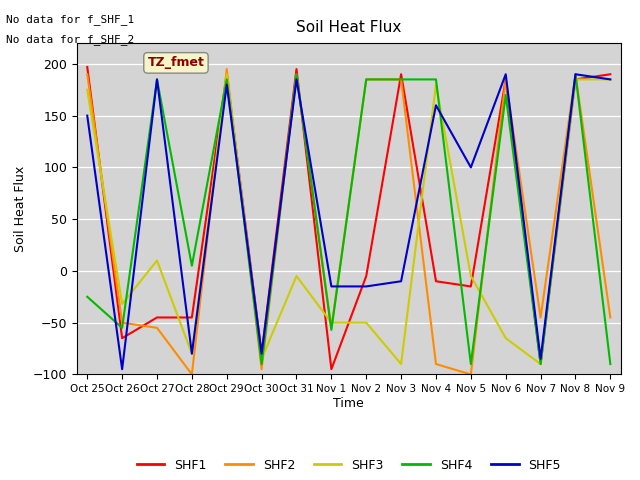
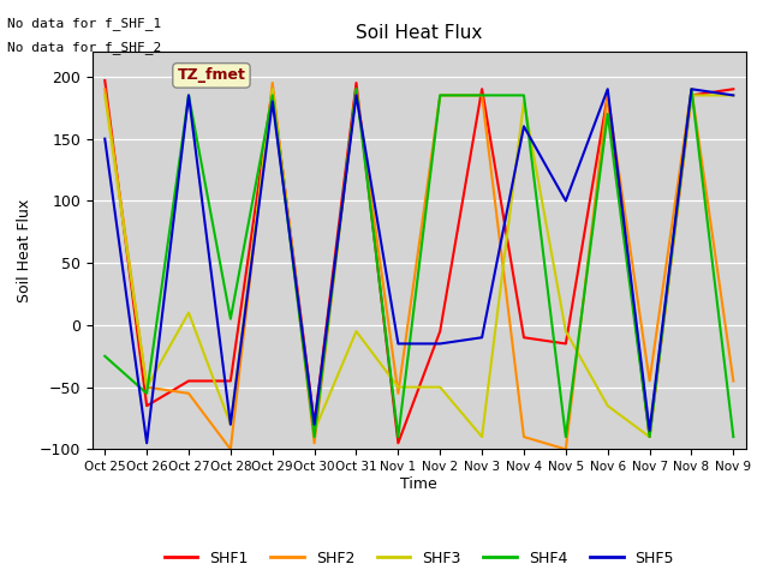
SHF3/Oct 25: 175 -> 185
SHF3/Oct 26: -32 -> -50
SHF4/Nov 1: -57 -> -90
